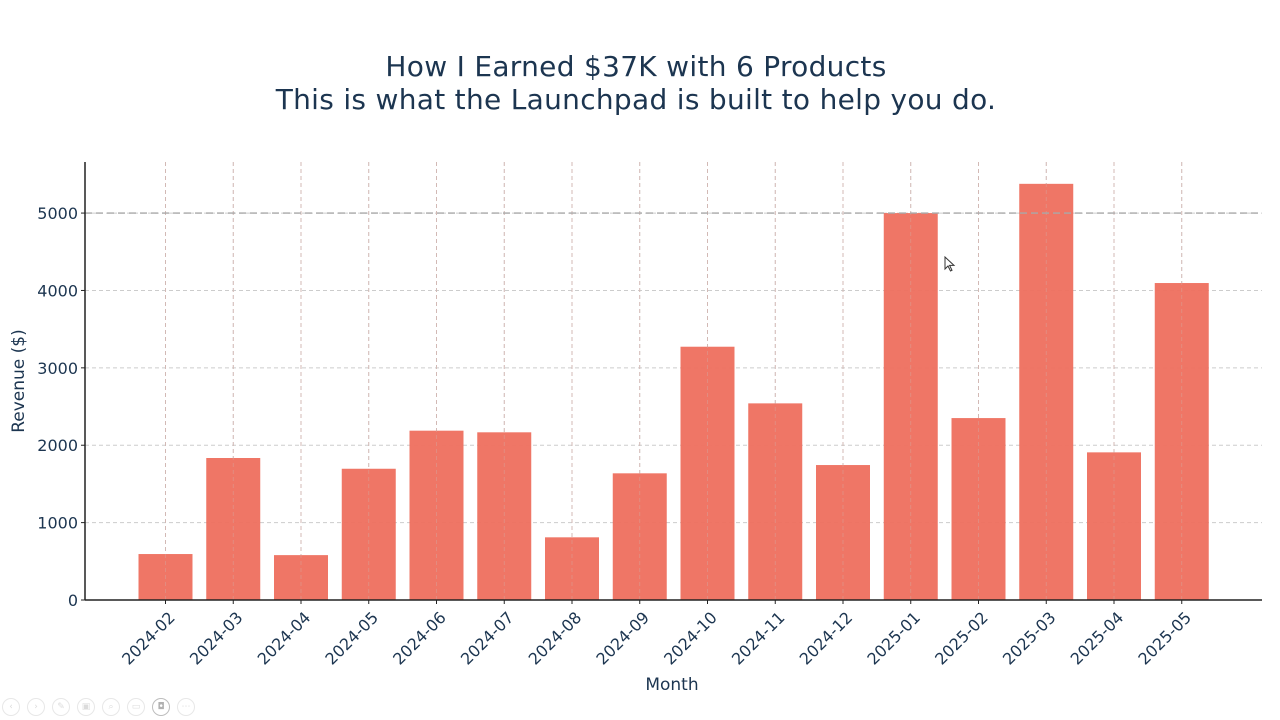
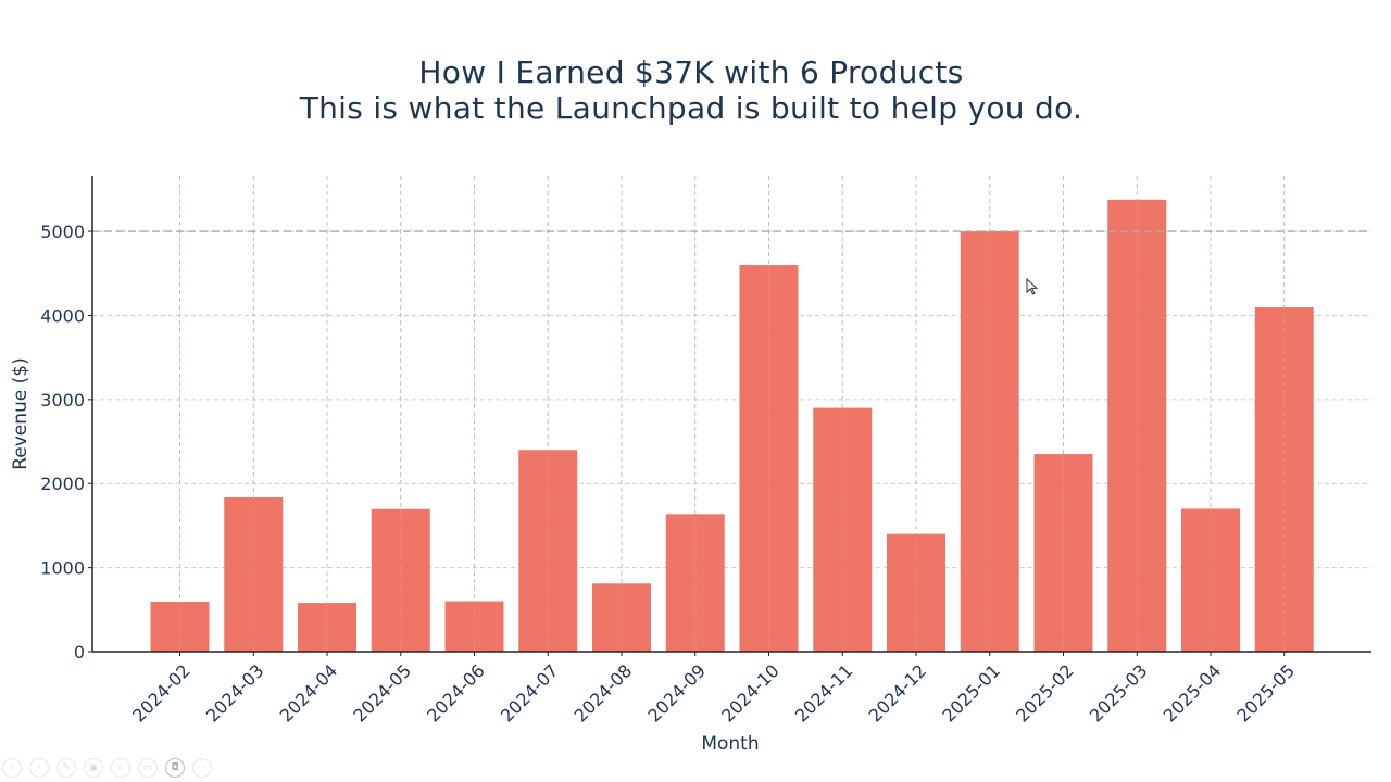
2024-06: 2200 -> 600
2024-07: 2200 -> 2400
2024-10: 3300 -> 4600
2024-11: 2500 -> 2900
2024-12: 1700 -> 1400
2025-04: 1900 -> 1700
